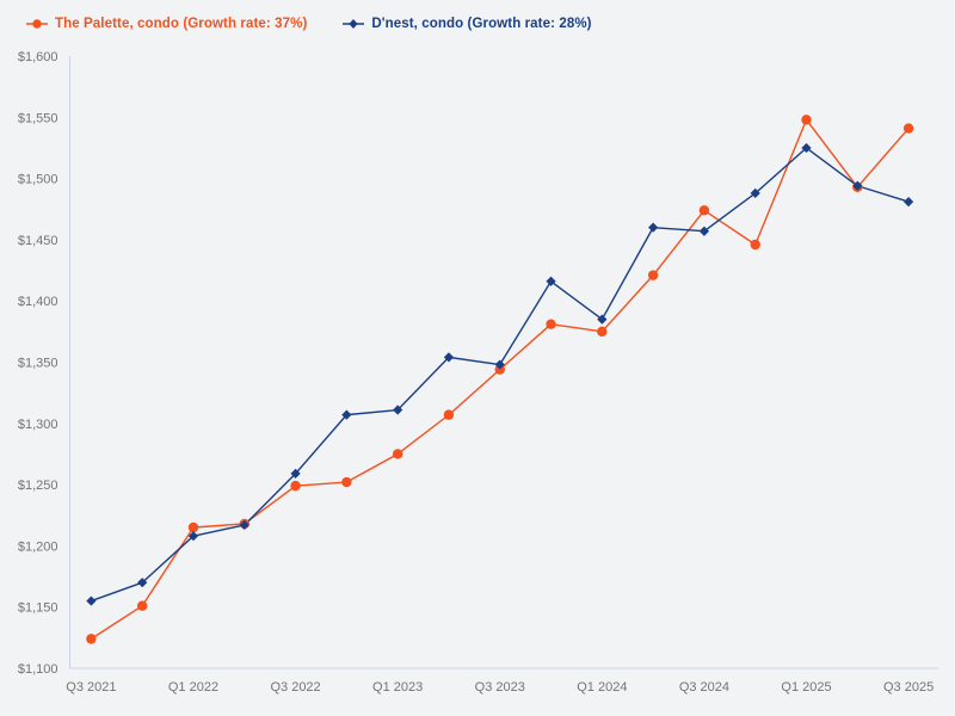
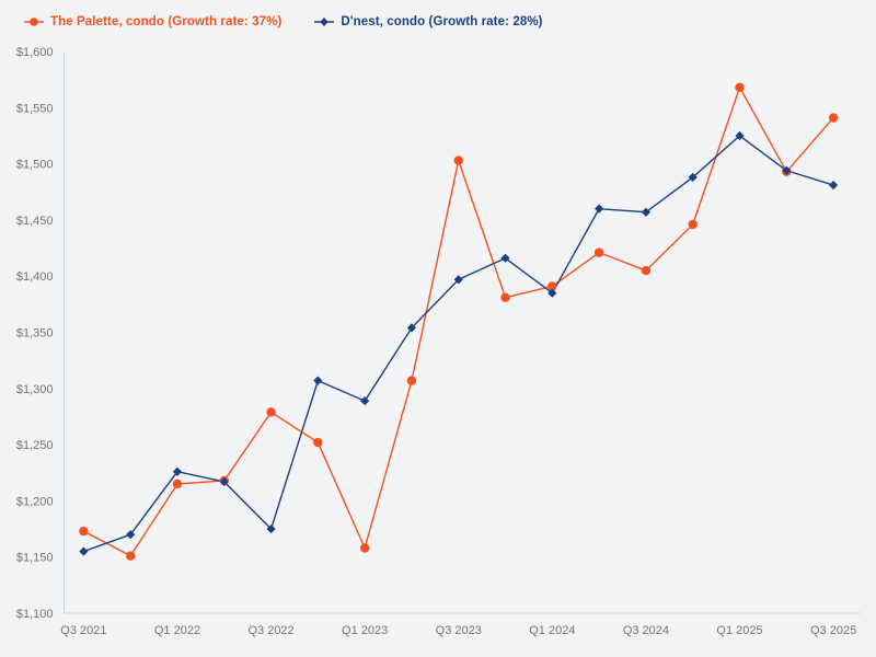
The Palette, condo (Growth rate: 37%)/Q3 2021: $1124 -> $1173
D'nest, condo (Growth rate: 28%)/Q1 2022: $1208 -> $1226
The Palette, condo (Growth rate: 37%)/Q3 2022: $1249 -> $1279
D'nest, condo (Growth rate: 28%)/Q3 2022: $1259 -> $1175
The Palette, condo (Growth rate: 37%)/Q1 2023: $1275 -> $1158
D'nest, condo (Growth rate: 28%)/Q1 2023: $1311 -> $1289
The Palette, condo (Growth rate: 37%)/Q3 2023: $1344 -> $1503
D'nest, condo (Growth rate: 28%)/Q3 2023: $1348 -> $1397
The Palette, condo (Growth rate: 37%)/Q1 2024: $1375 -> $1391
The Palette, condo (Growth rate: 37%)/Q3 2024: $1474 -> $1405
The Palette, condo (Growth rate: 37%)/Q1 2025: $1548 -> $1568
